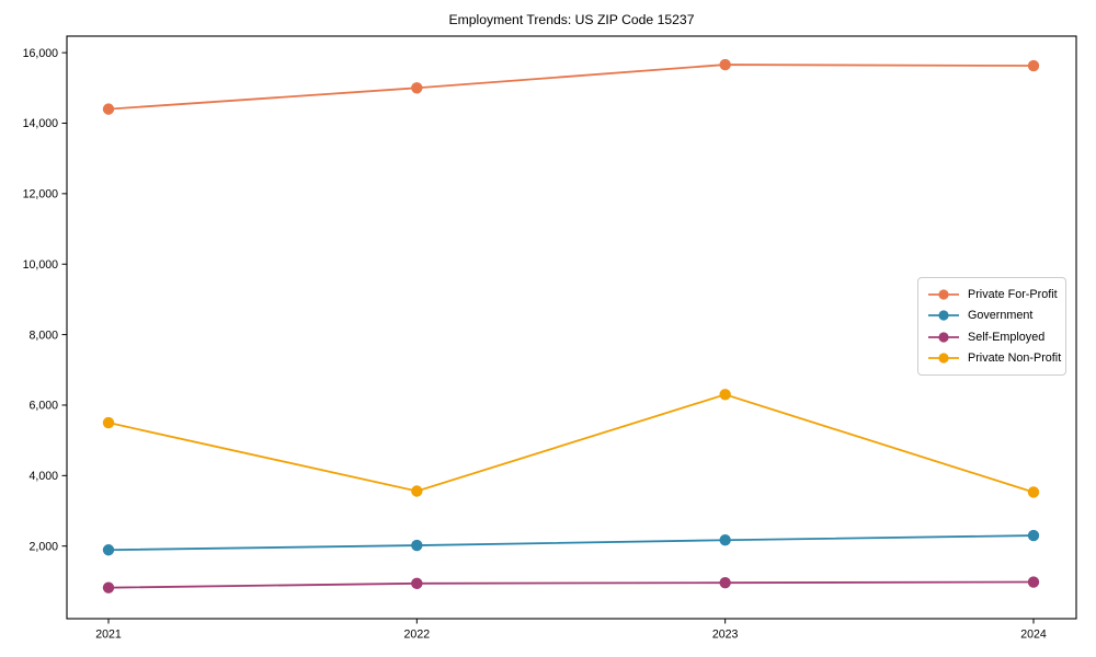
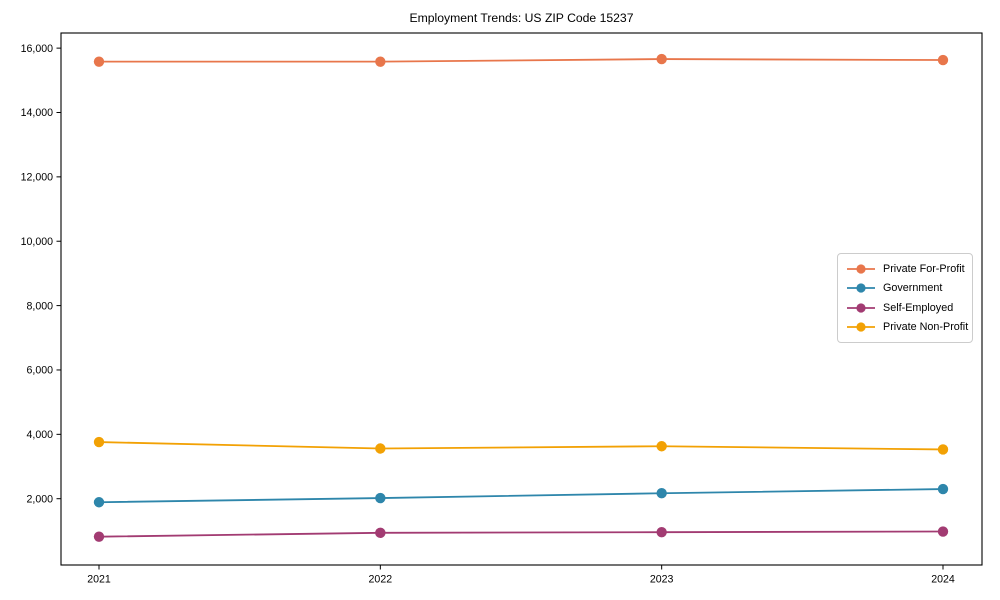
Private For-Profit/2021: 14400 -> 15600
Private Non-Profit/2021: 5500 -> 3800
Private For-Profit/2022: 15000 -> 15600
Private Non-Profit/2023: 6300 -> 3600
